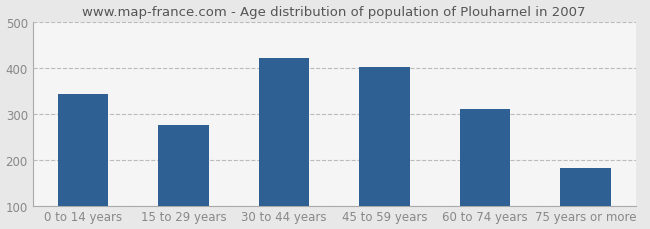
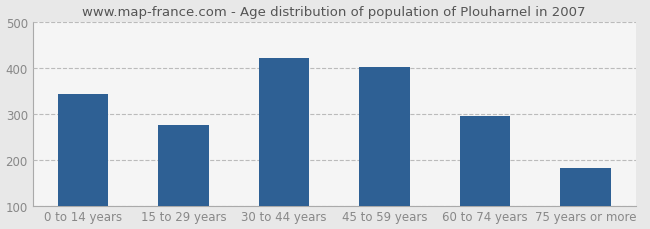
60 to 74 years: 309 -> 295
